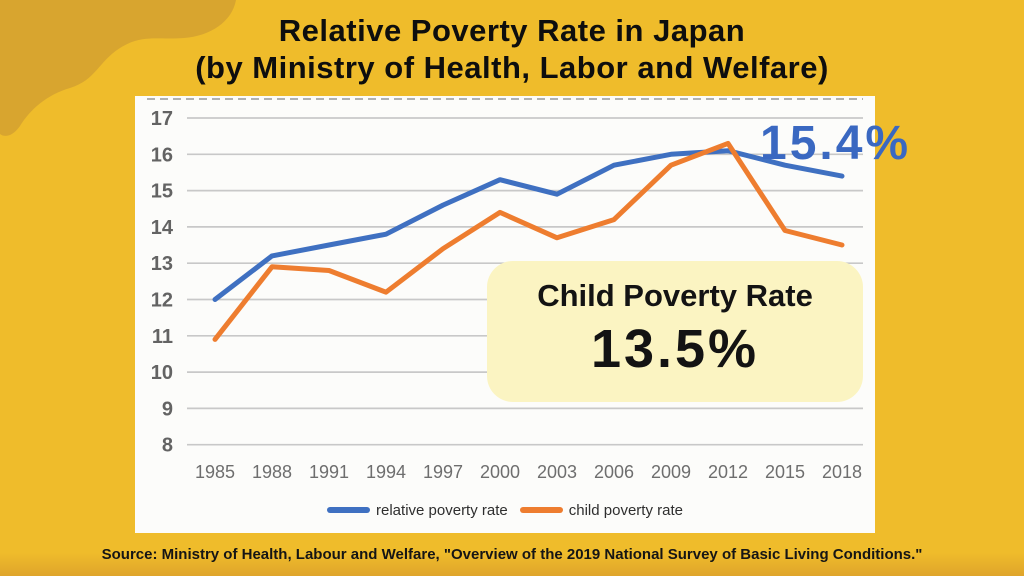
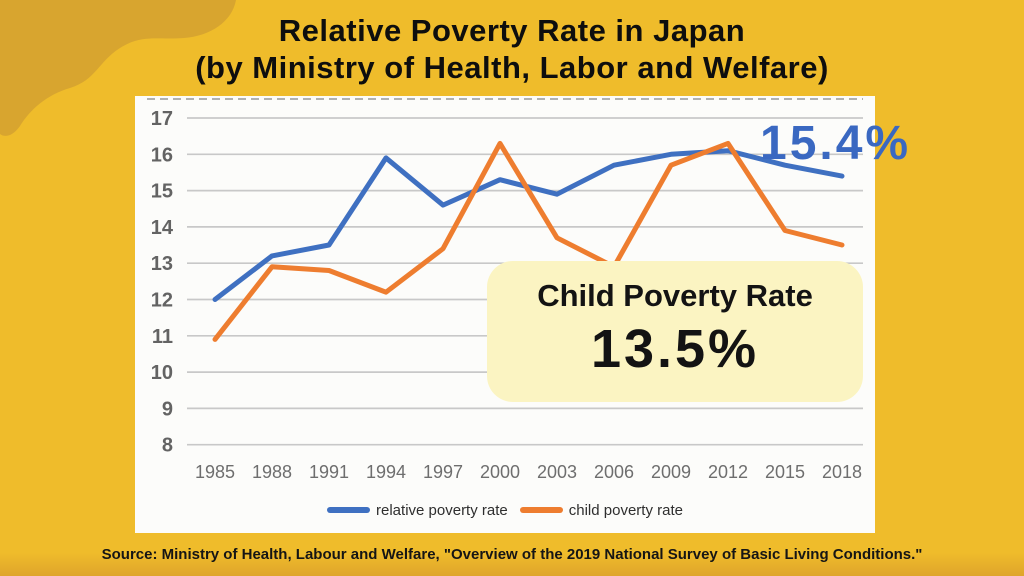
relative poverty rate/1994: 13.8 -> 15.9
child poverty rate/2000: 14.4 -> 16.3
child poverty rate/2006: 14.2 -> 12.9
